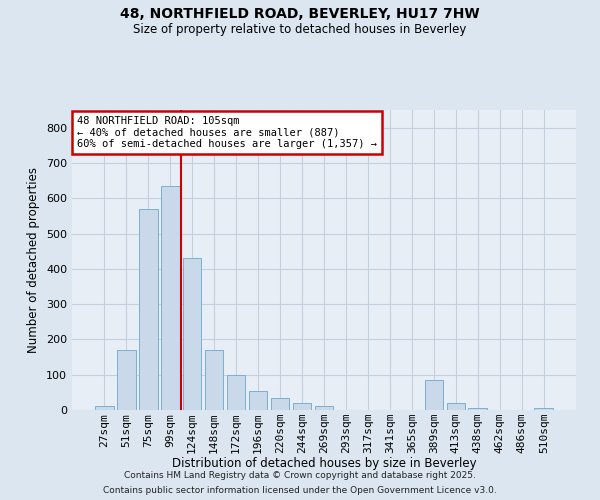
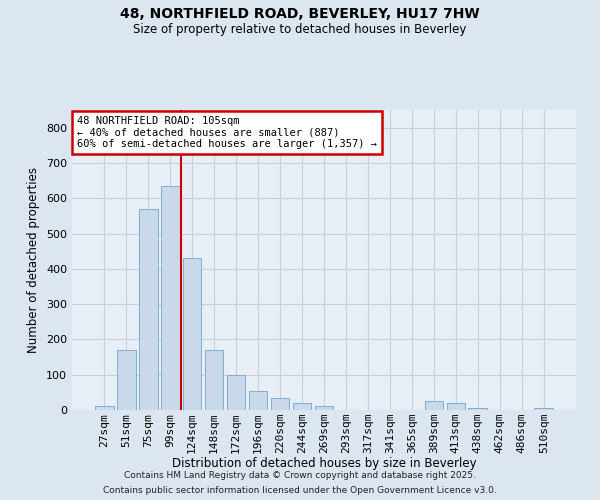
389sqm: 85 -> 25
